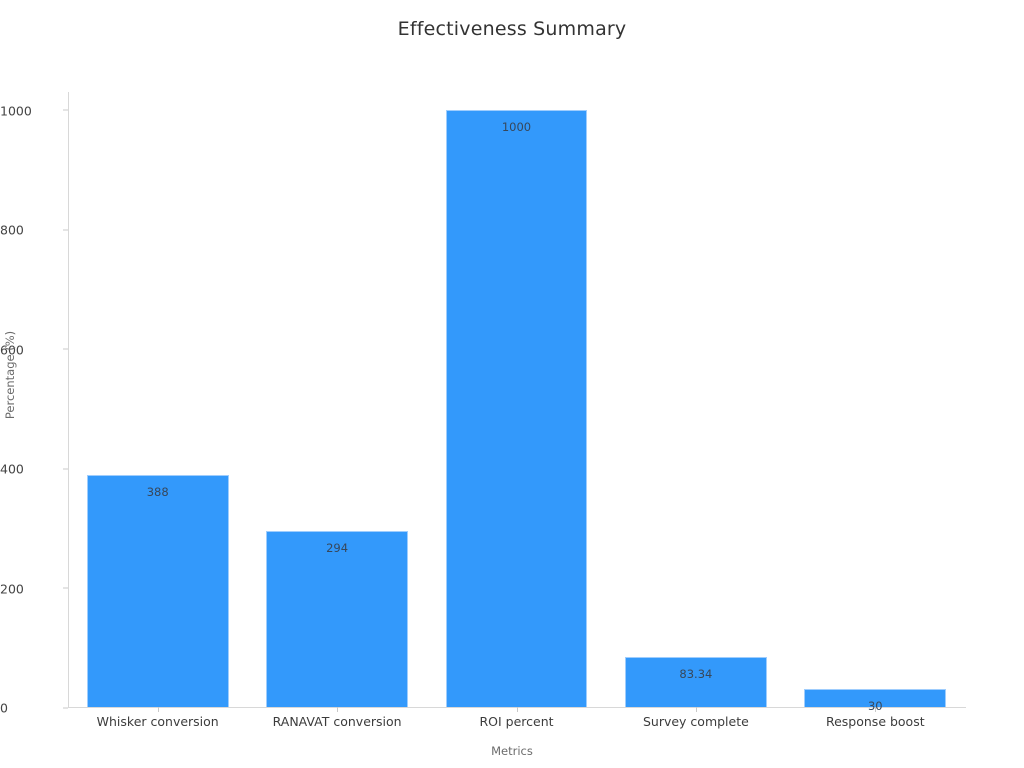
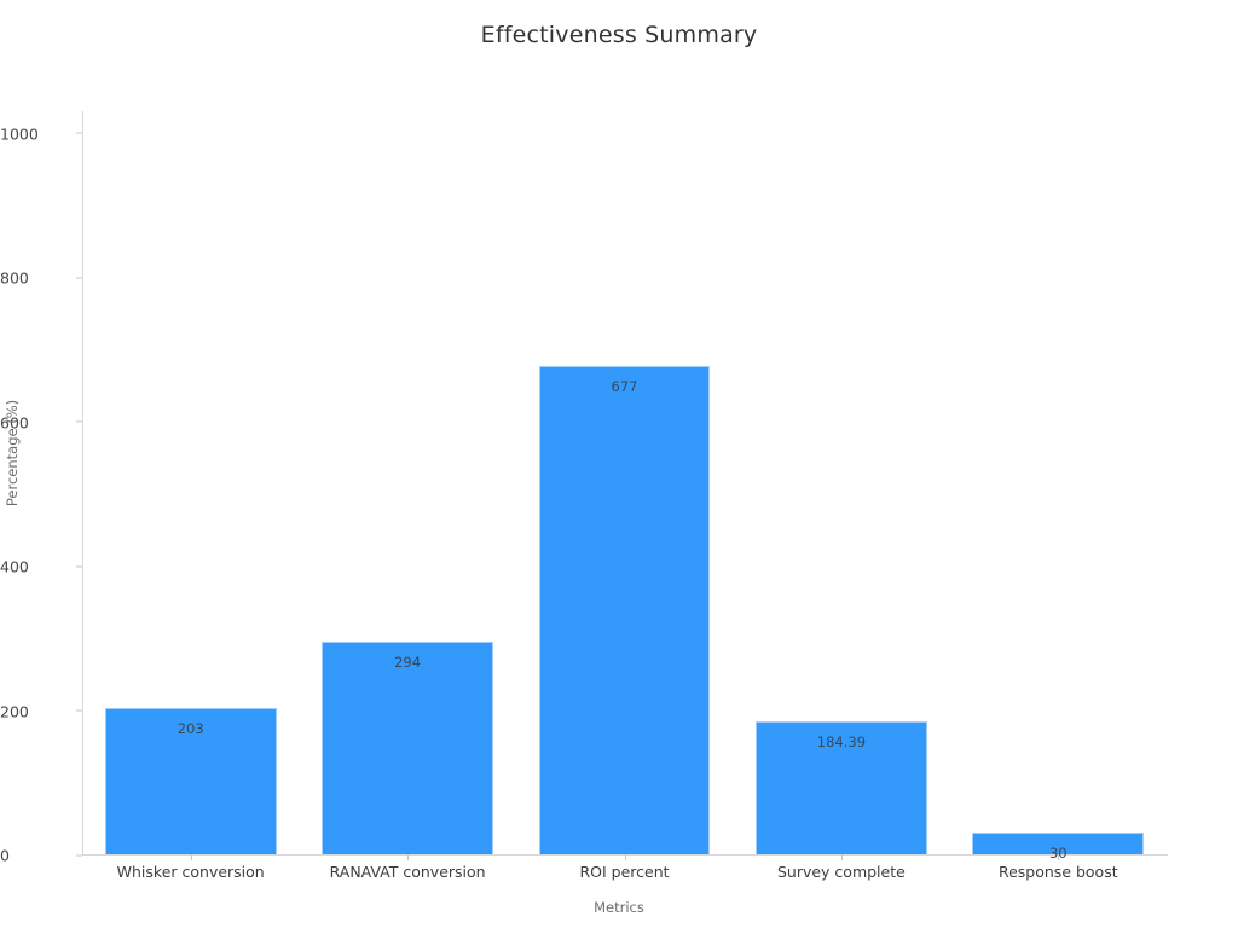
Whisker conversion: 388 -> 203
ROI percent: 1000 -> 677
Survey complete: 83.34 -> 184.39
